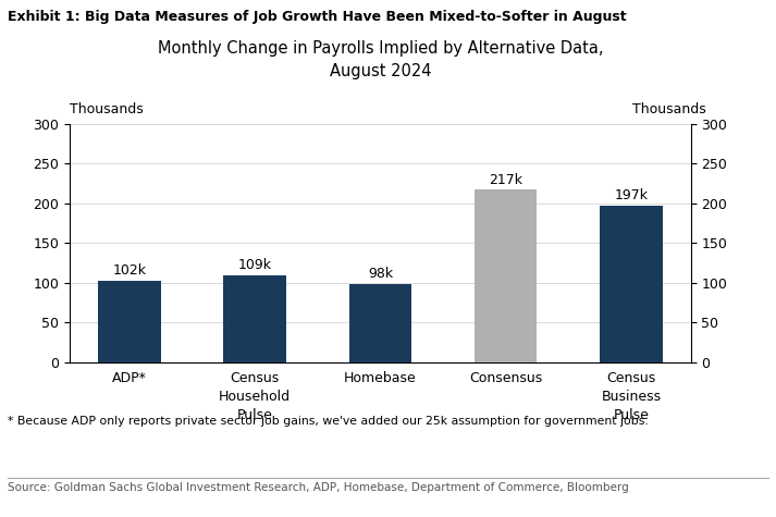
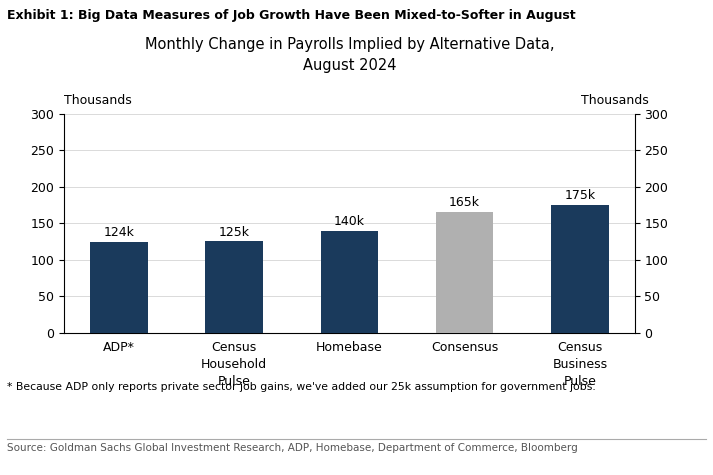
ADP*: 102k -> 124k
Census Household Pulse: 109k -> 125k
Homebase: 98k -> 140k
Consensus: 217k -> 165k
Census Business Pulse: 197k -> 175k
